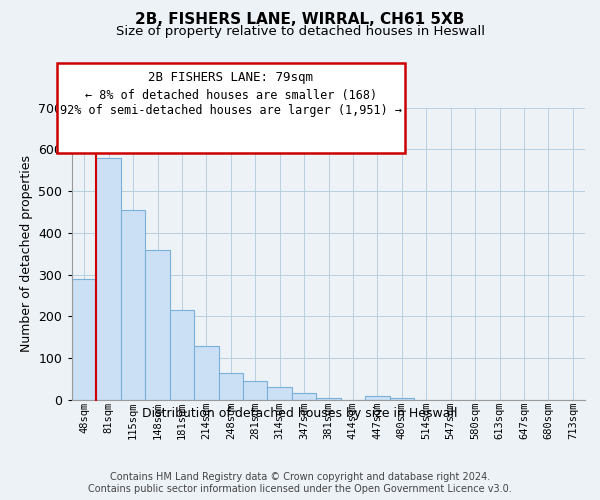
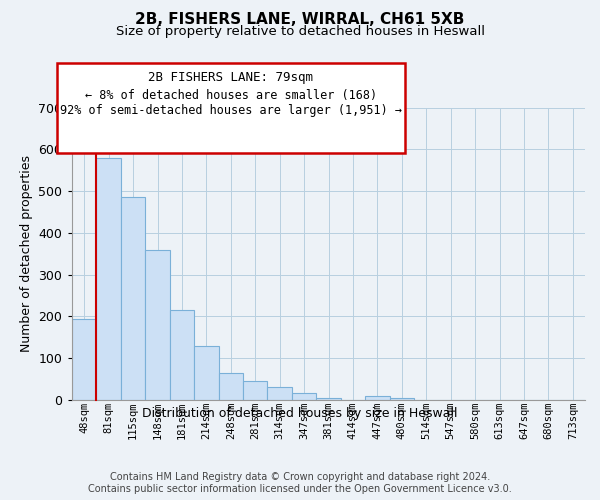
48sqm: 290 -> 195
115sqm: 455 -> 485
